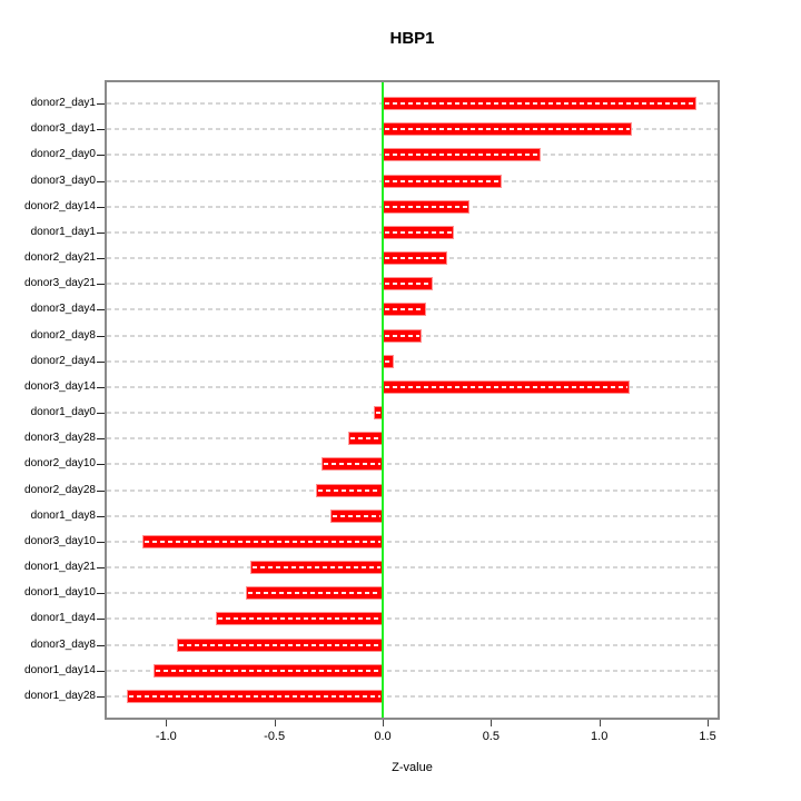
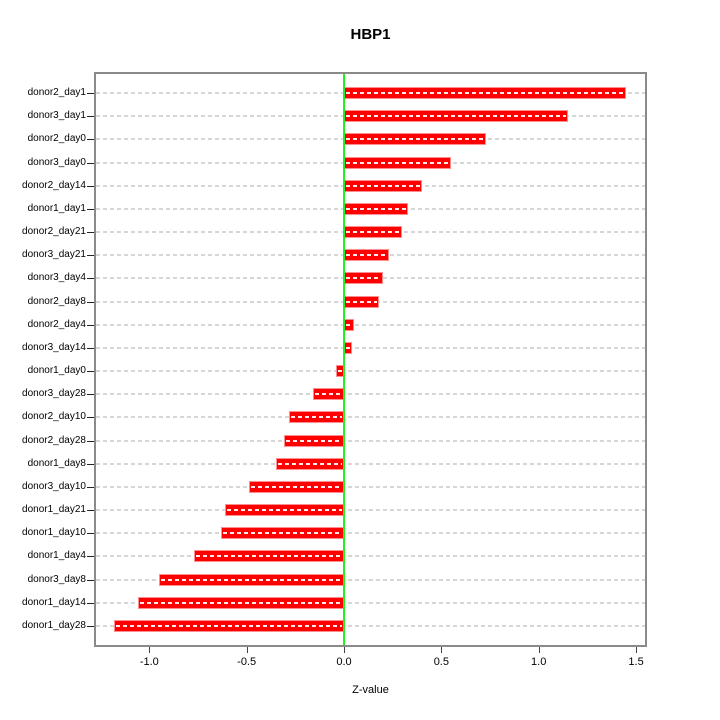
donor3_day14: 1.14 -> 0.04
donor1_day8: -0.24 -> -0.35
donor3_day10: -1.11 -> -0.49
